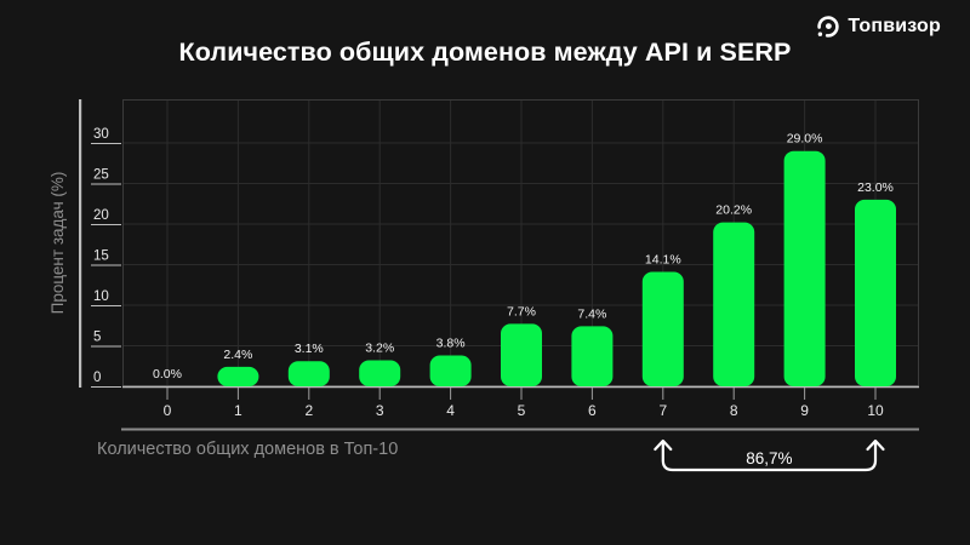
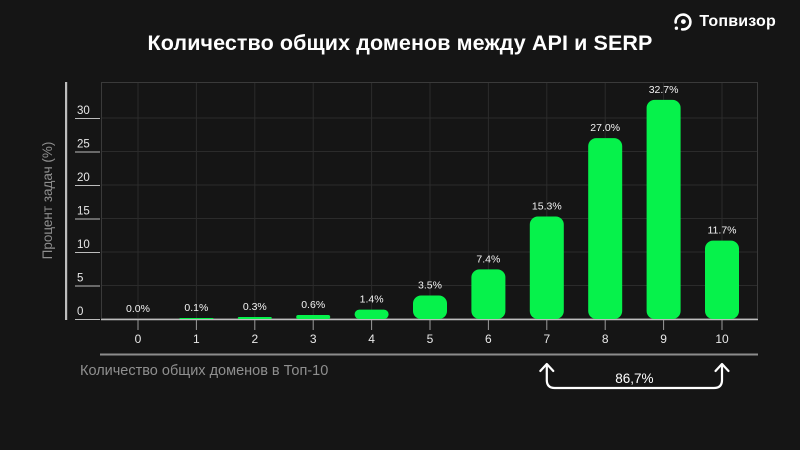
1: 2.4% -> 0.1%
2: 3.1% -> 0.3%
3: 3.2% -> 0.6%
4: 3.8% -> 1.4%
5: 7.7% -> 3.5%
7: 14.1% -> 15.3%
8: 20.2% -> 27.0%
9: 29.0% -> 32.7%
10: 23.0% -> 11.7%
